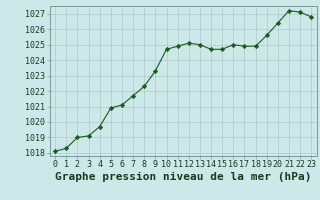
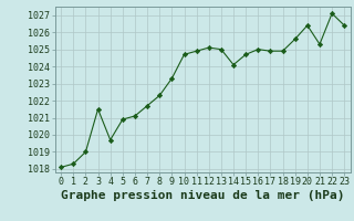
3: 1019.1 -> 1021.5
14: 1024.7 -> 1024.1
21: 1027.2 -> 1025.3
23: 1026.8 -> 1026.4
